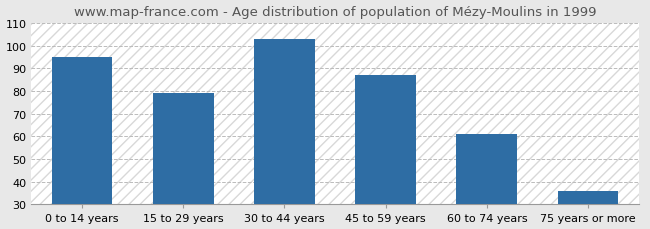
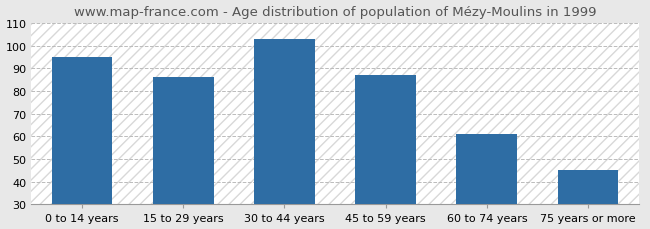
15 to 29 years: 79 -> 86
75 years or more: 36 -> 45
